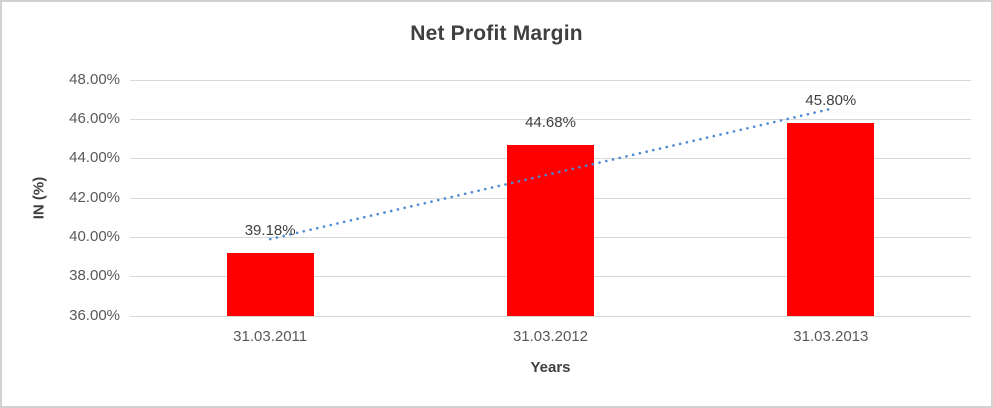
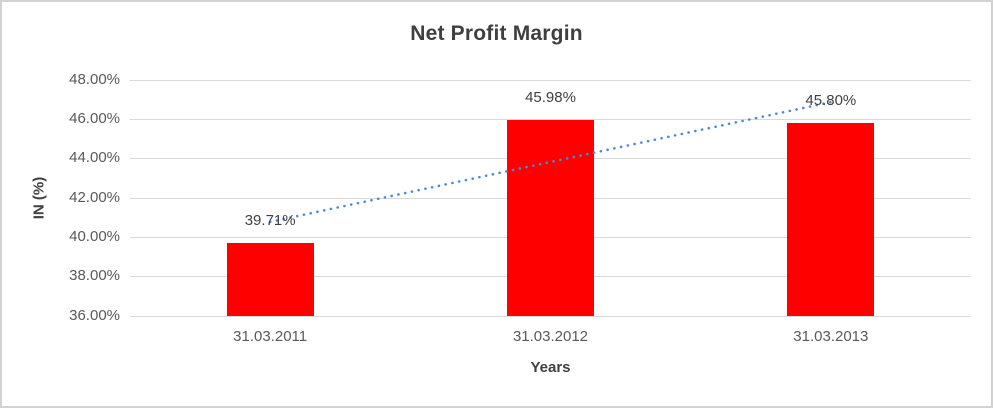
31.03.2011: 39.18% -> 39.71%
31.03.2012: 44.68% -> 45.98%
